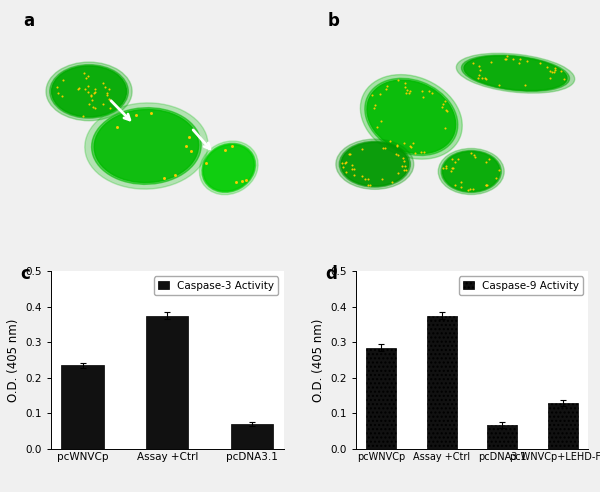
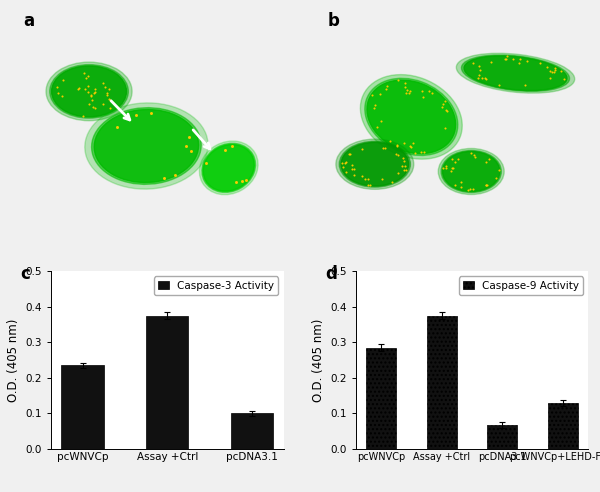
pcDNA3.1: 0.070 -> 0.100
